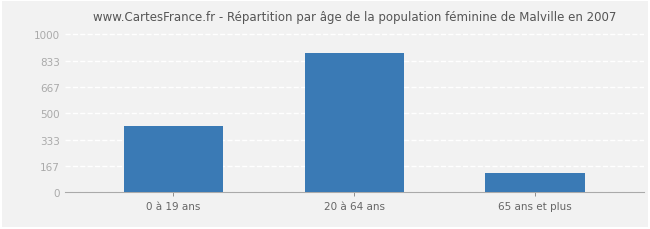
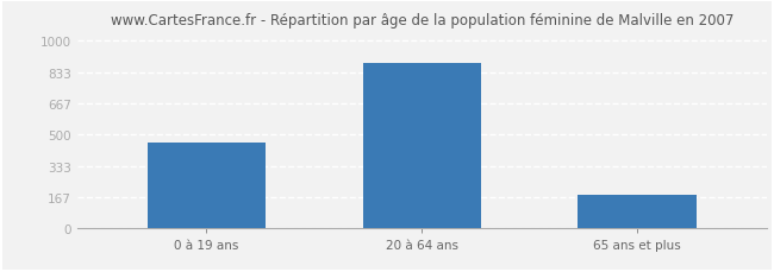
0 à 19 ans: 420 -> 460
65 ans et plus: 120 -> 180
